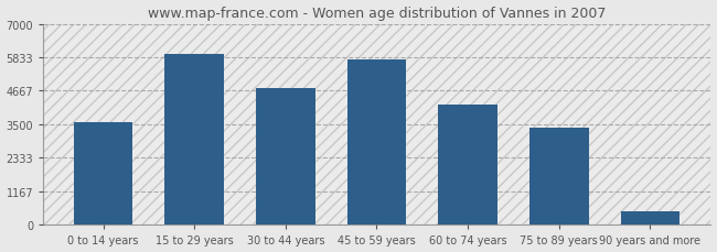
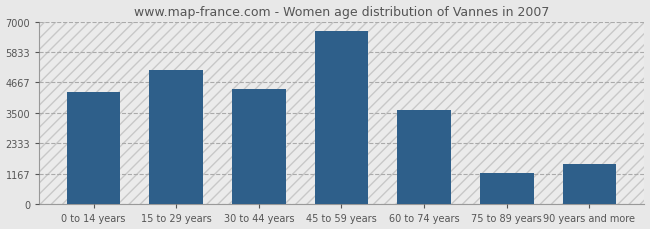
0 to 14 years: 3580 -> 4300
15 to 29 years: 5950 -> 5150
30 to 44 years: 4750 -> 4400
45 to 59 years: 5750 -> 6650
60 to 74 years: 4200 -> 3600
75 to 89 years: 3380 -> 1200
90 years and more: 480 -> 1550
